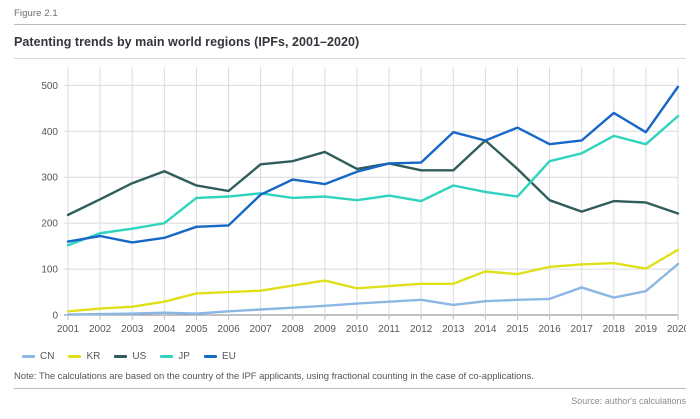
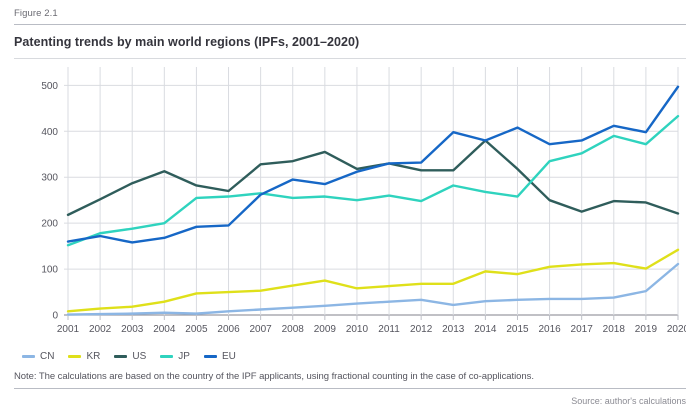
CN/2017: 60 -> 40
EU/2018: 440 -> 410
